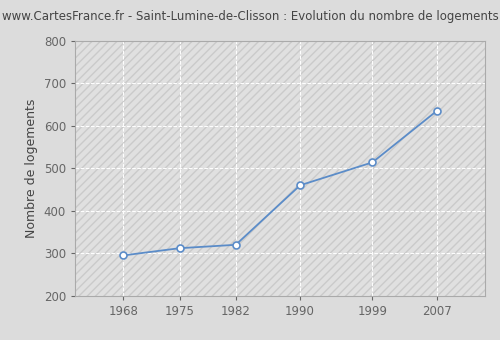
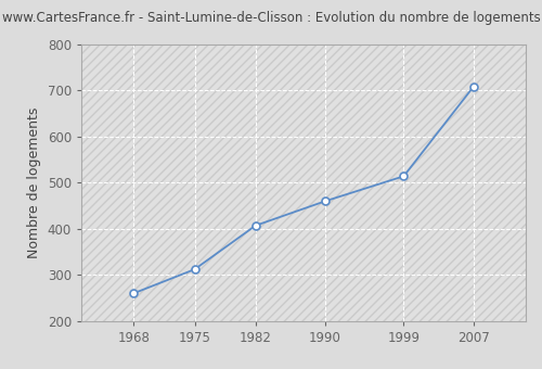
1968: 295 -> 260
1982: 320 -> 407
2007: 635 -> 708
